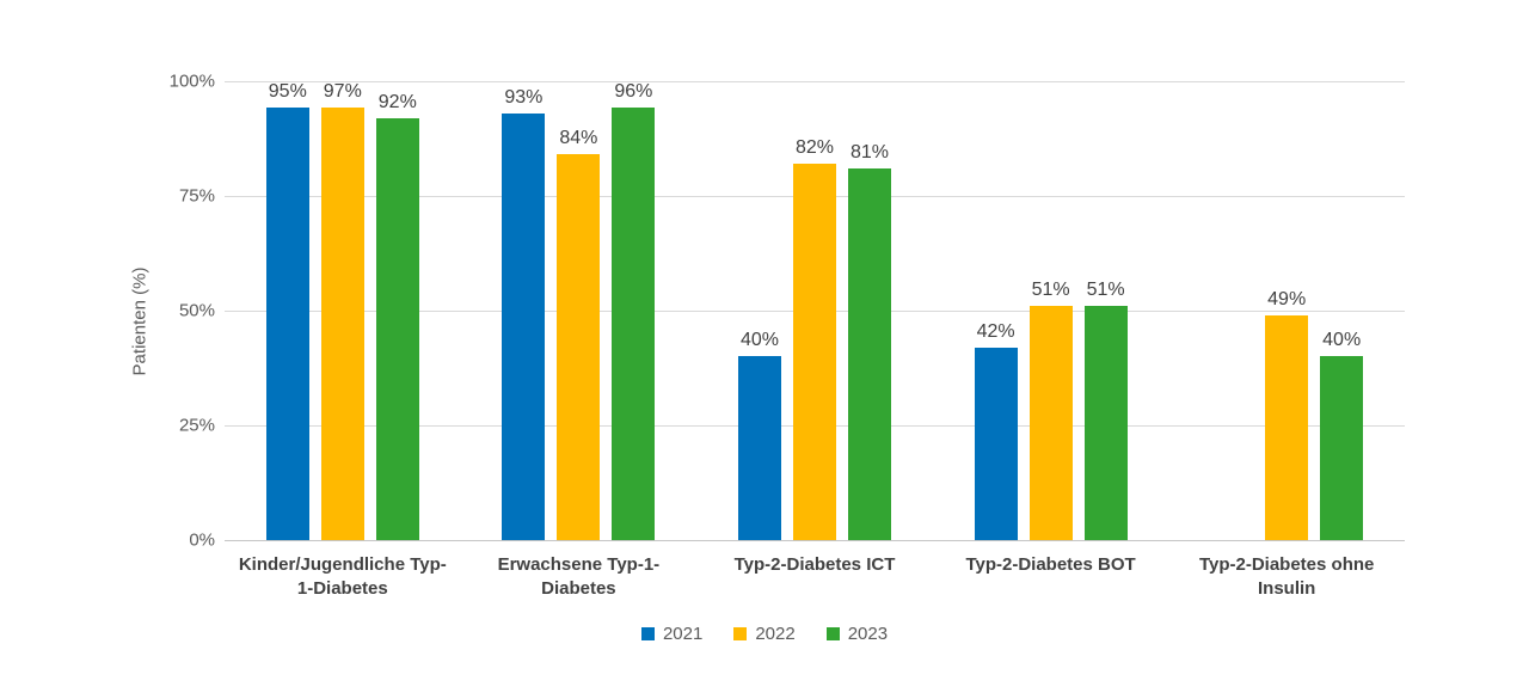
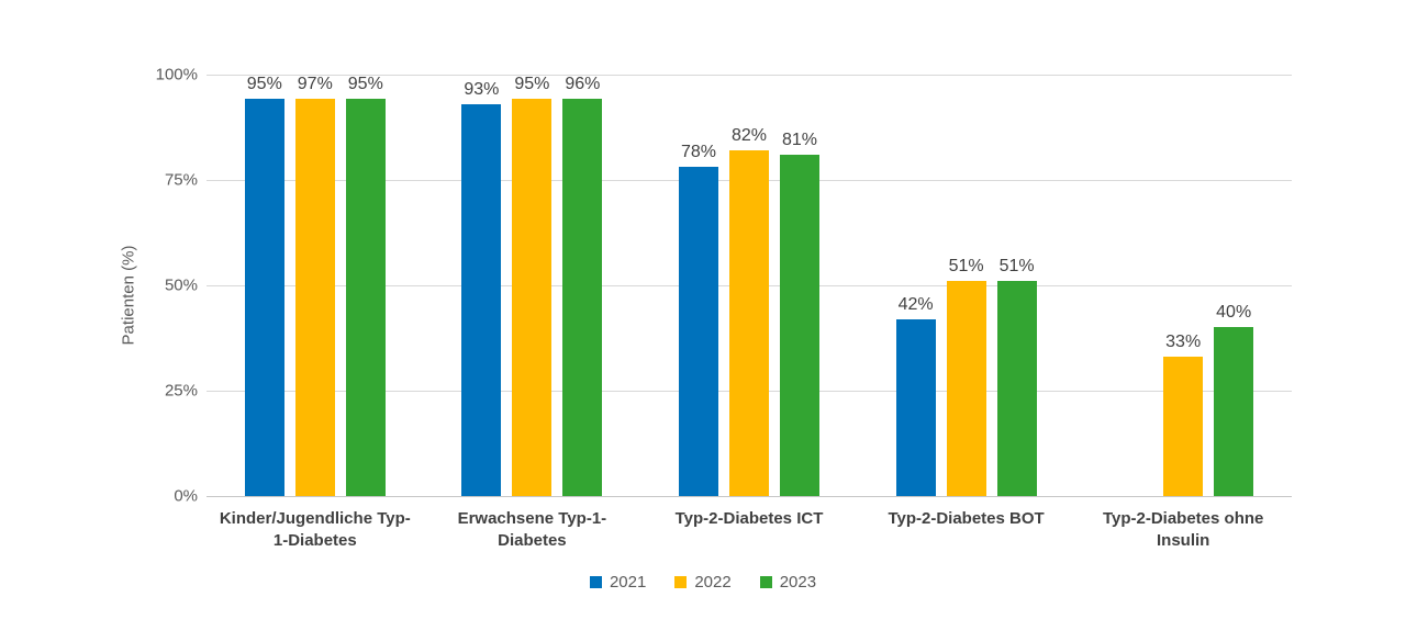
2023/Kinder/Jugendliche Typ-1-Diabetes: 92% -> 95%
2022/Erwachsene Typ-1-Diabetes: 84% -> 95%
2021/Typ-2-Diabetes ICT: 40% -> 78%
2022/Typ-2-Diabetes ohne Insulin: 49% -> 33%
